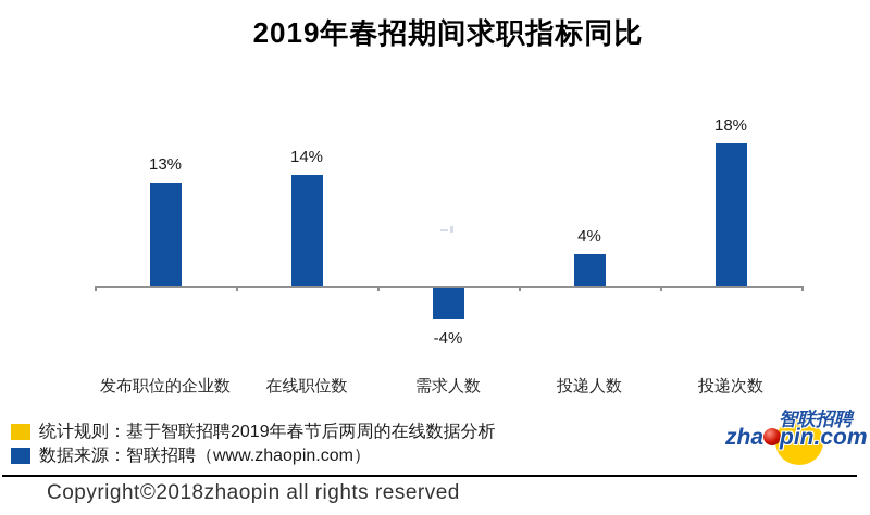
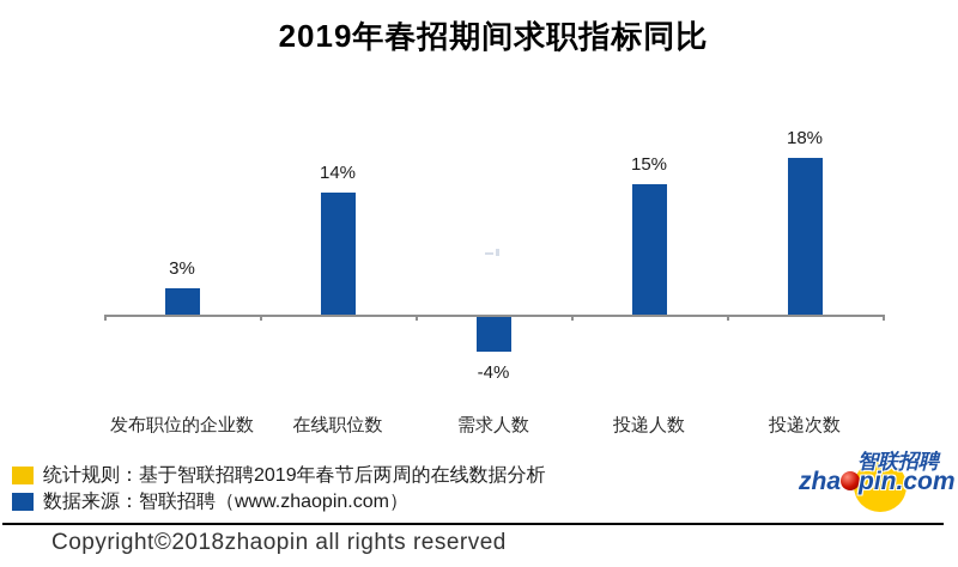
发布职位的企业数: 13% -> 3%
投递人数: 4% -> 15%
